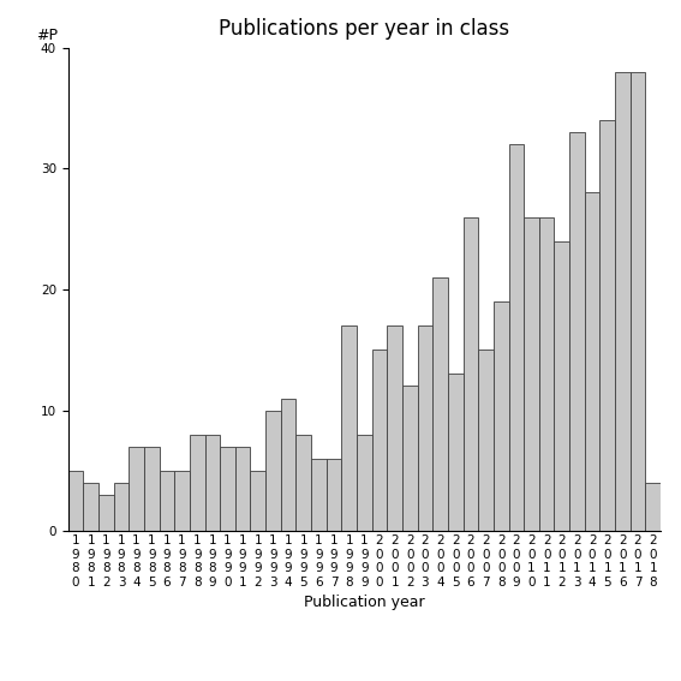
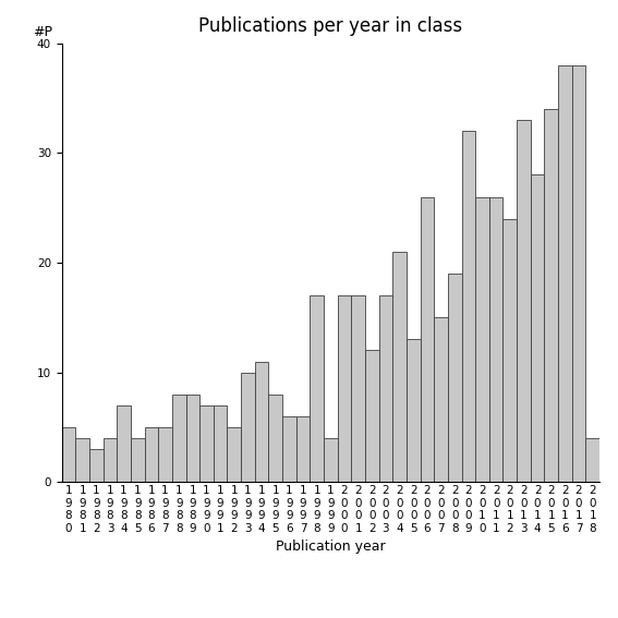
1 9 8 5: 7 -> 4
1 9 9 9: 8 -> 4
2 0 0 0: 15 -> 17
